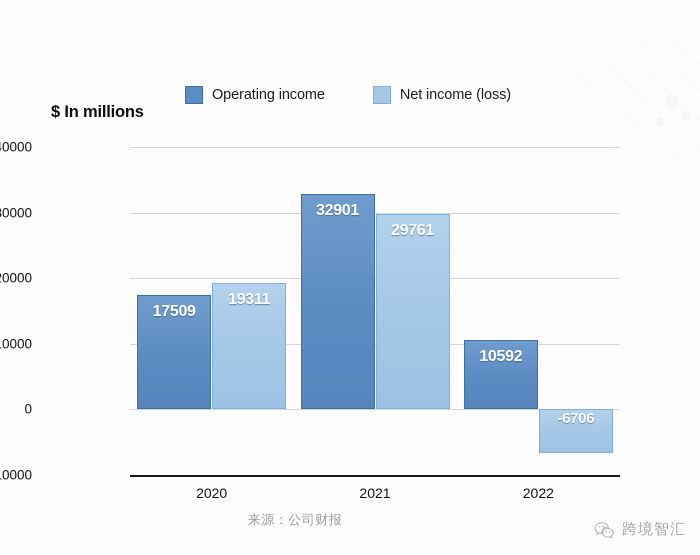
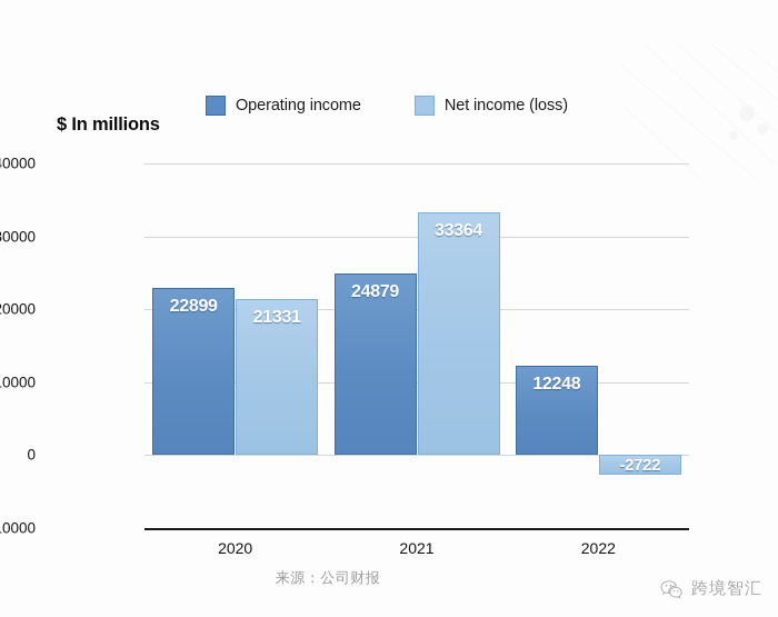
Operating income/2020: 17509 -> 22899
Net income (loss)/2020: 19311 -> 21331
Operating income/2021: 32901 -> 24879
Net income (loss)/2021: 29761 -> 33364
Operating income/2022: 10592 -> 12248
Net income (loss)/2022: -6706 -> -2722
